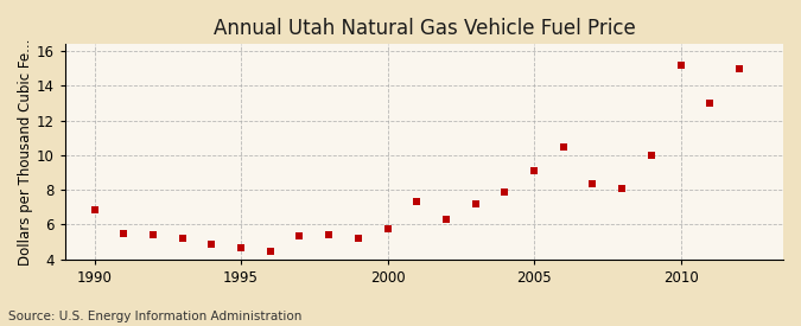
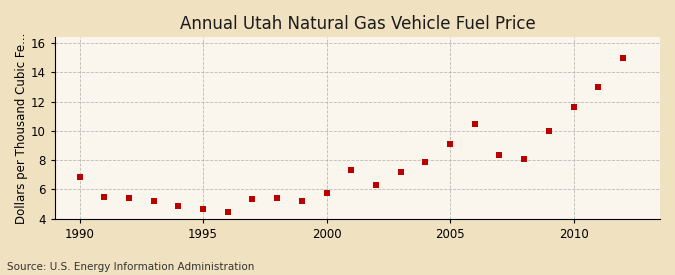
2010: 15.2 -> 11.7
